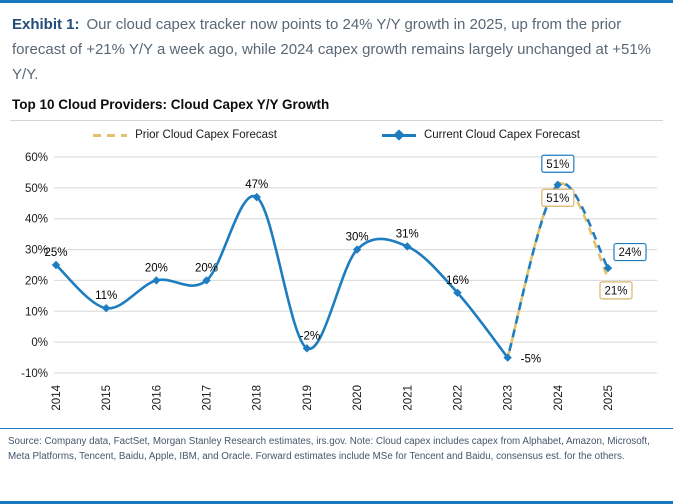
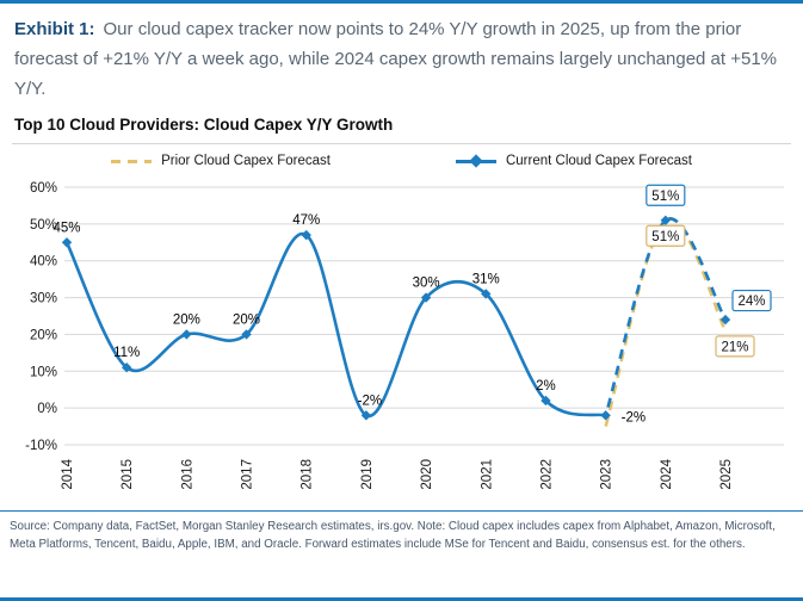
Current Cloud Capex Forecast/2014: 25% -> 45%
Current Cloud Capex Forecast/2022: 16% -> 2%
Current Cloud Capex Forecast/2023: -5% -> -2%
